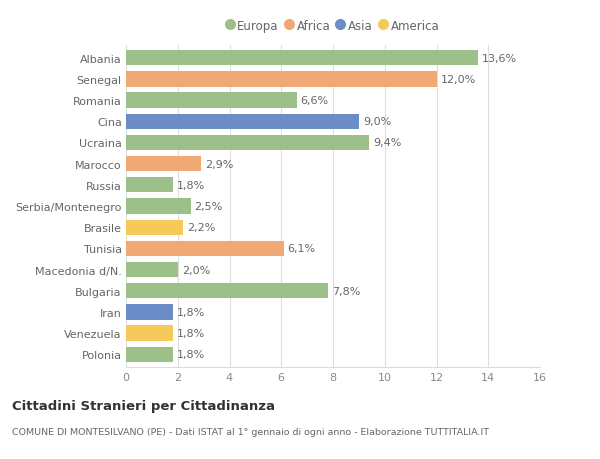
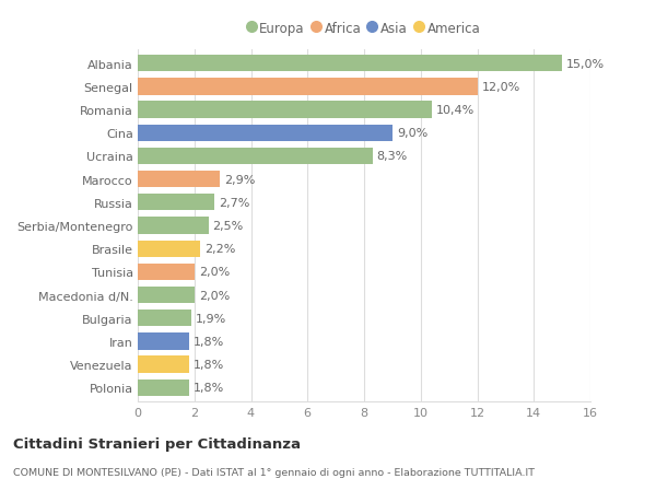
Albania: 13,6% -> 15,0%
Romania: 6,6% -> 10,4%
Ucraina: 9,4% -> 8,3%
Russia: 1,8% -> 2,7%
Tunisia: 6,1% -> 2,0%
Bulgaria: 7,8% -> 1,9%
